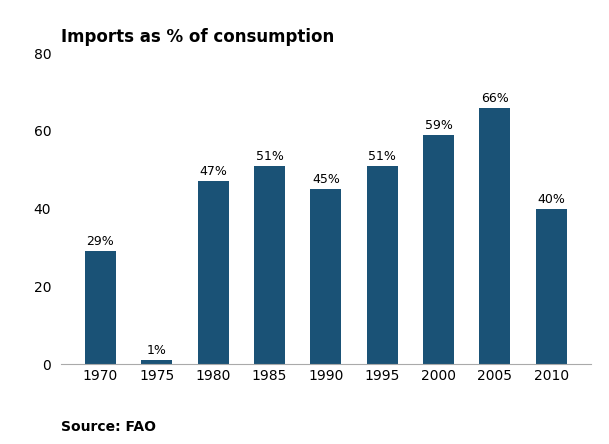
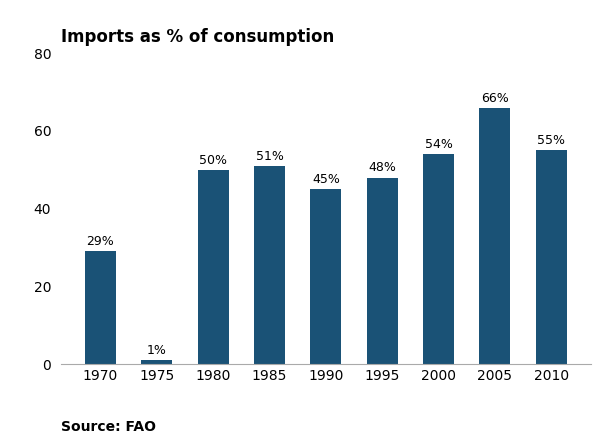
1980: 47% -> 50%
1995: 51% -> 48%
2000: 59% -> 54%
2010: 40% -> 55%
